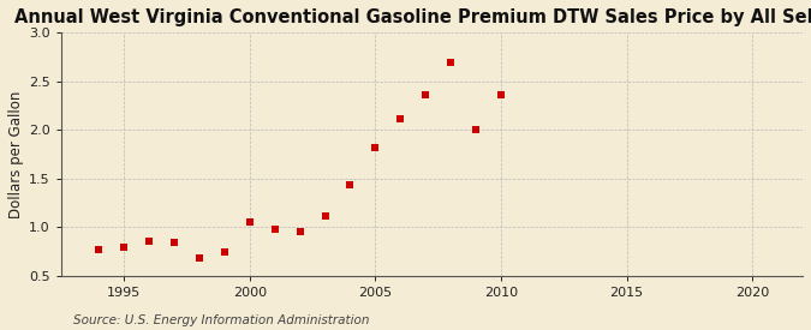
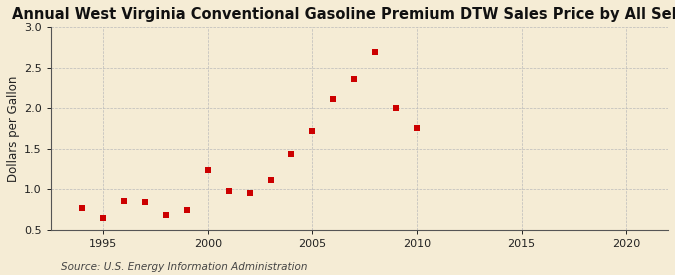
1995: 0.79 -> 0.64
2000: 1.05 -> 1.24
2005: 1.82 -> 1.72
2010: 2.36 -> 1.76
